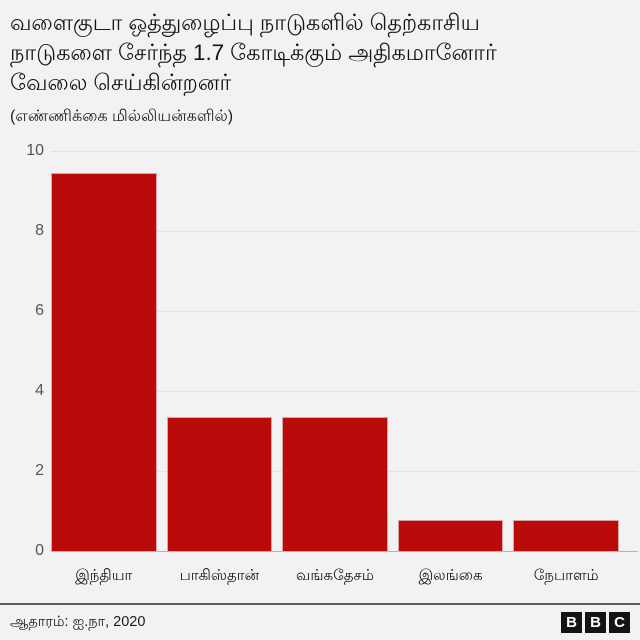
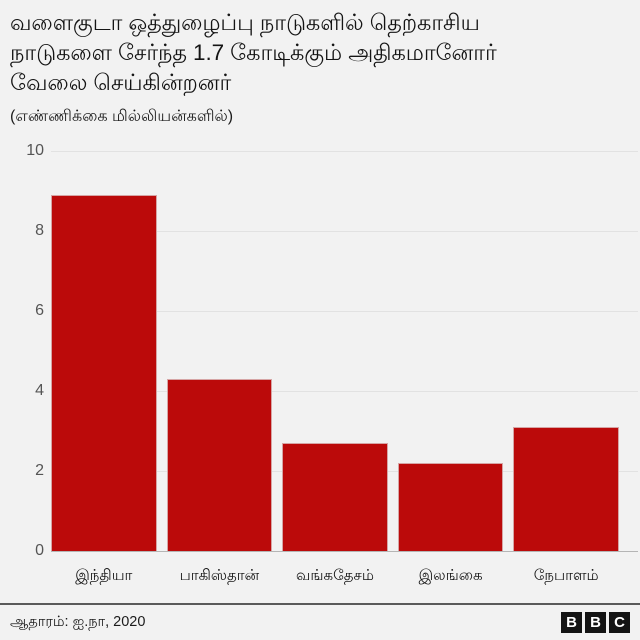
இந்தியா: 9.4 -> 8.9
பாகிஸ்தான்: 3.4 -> 4.3
வங்கதேசம்: 3.4 -> 2.7
இலங்கை: 0.8 -> 2.2
நேபாளம்: 0.8 -> 3.1
